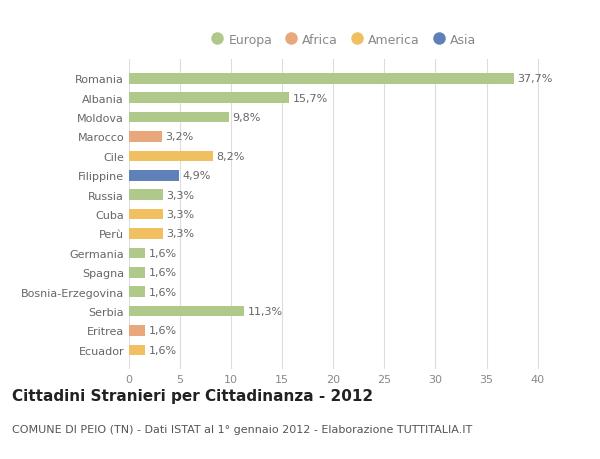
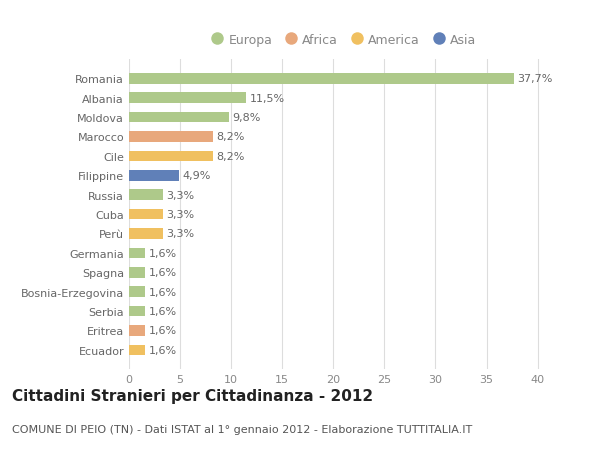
Albania: 15,7% -> 11,5%
Marocco: 3,2% -> 8,2%
Serbia: 11,3% -> 1,6%
